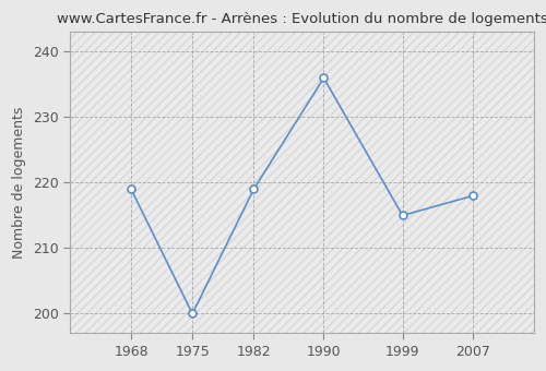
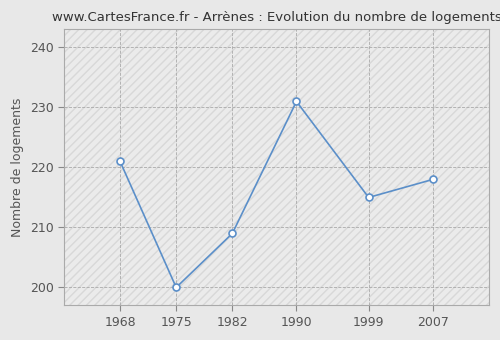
1968: 219 -> 221
1982: 219 -> 209
1990: 236 -> 231
